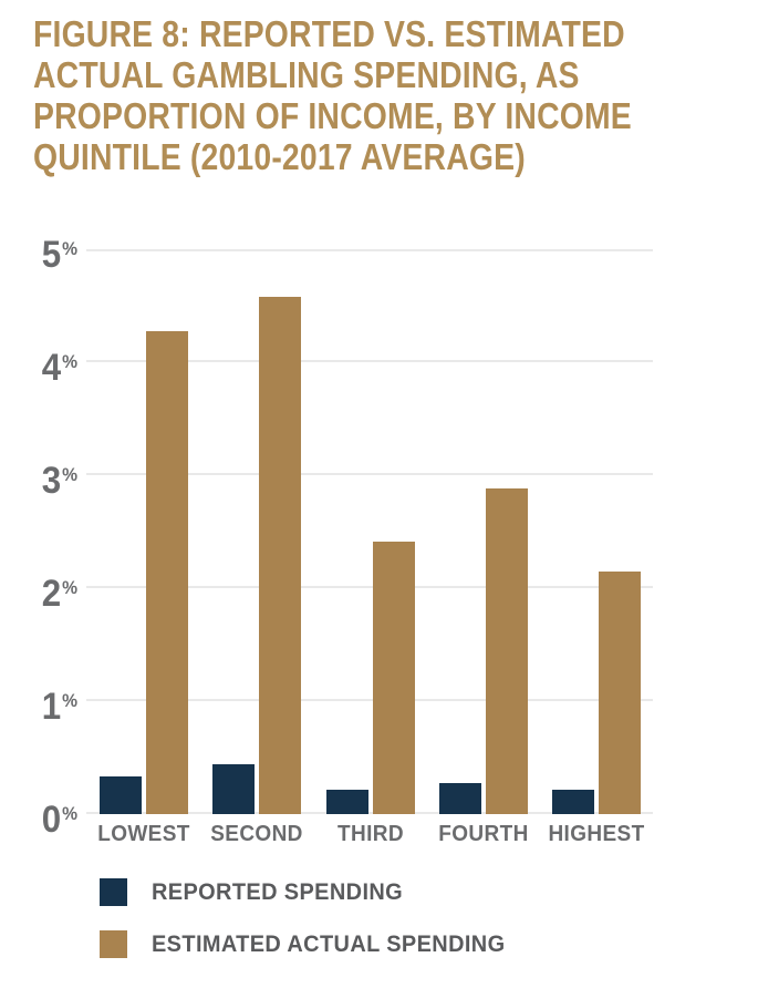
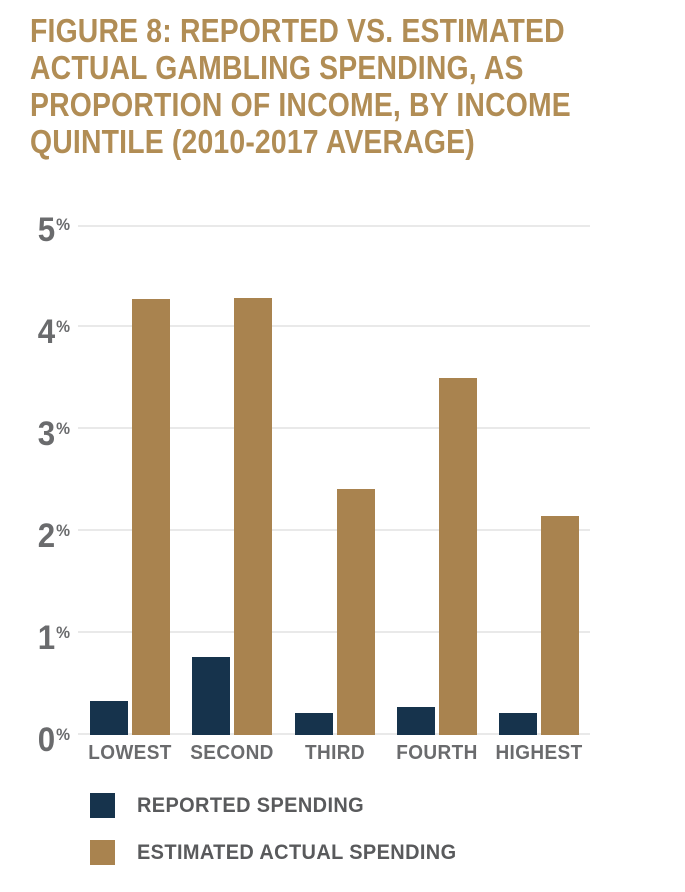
REPORTED SPENDING/SECOND: 0.44 -> 0.76
ESTIMATED ACTUAL SPENDING/SECOND: 4.58 -> 4.28
ESTIMATED ACTUAL SPENDING/FOURTH: 2.88 -> 3.50
